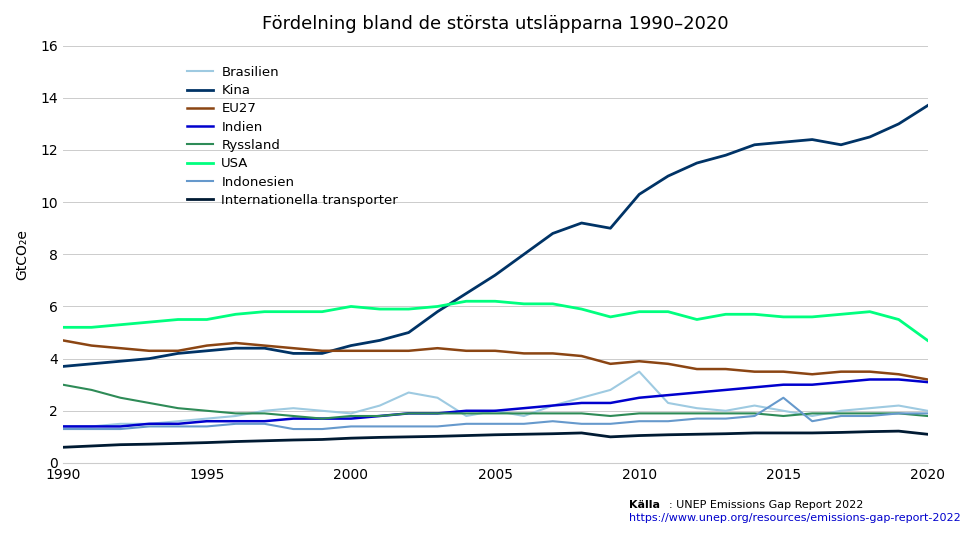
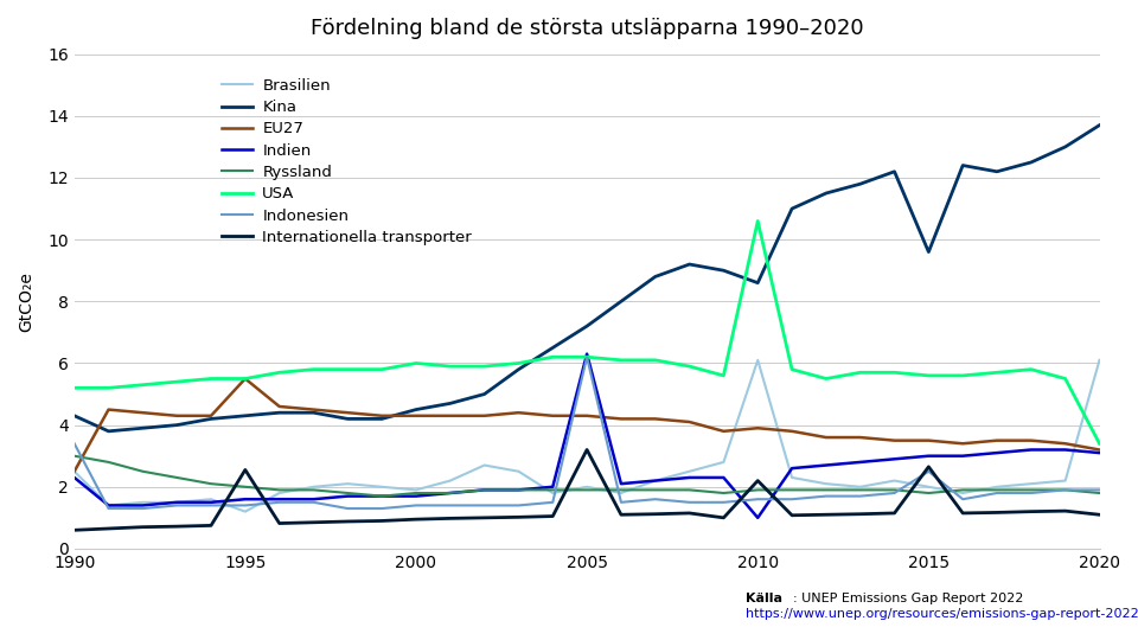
Brasilien/1990: 1.4 -> 2.5
Kina/1990: 3.7 -> 4.3
EU27/1990: 4.7 -> 2.5
Indien/1990: 1.4 -> 2.3
Indonesien/1990: 1.3 -> 3.4
Brasilien/1995: 1.7 -> 1.2
EU27/1995: 4.5 -> 5.5
Internationella transporter/1995: 0.78 -> 2.55
Indien/2005: 2.0 -> 6.3
Indonesien/2005: 1.5 -> 6.2
Internationella transporter/2005: 1.08 -> 3.20
Brasilien/2010: 3.5 -> 6.1
Kina/2010: 10.3 -> 8.6
Indien/2010: 2.5 -> 1.0
USA/2010: 5.8 -> 10.6
Internationella transporter/2010: 1.05 -> 2.20
Kina/2015: 12.3 -> 9.6
Internationella transporter/2015: 1.15 -> 2.65
Brasilien/2020: 2.0 -> 6.1
USA/2020: 4.7 -> 3.4
